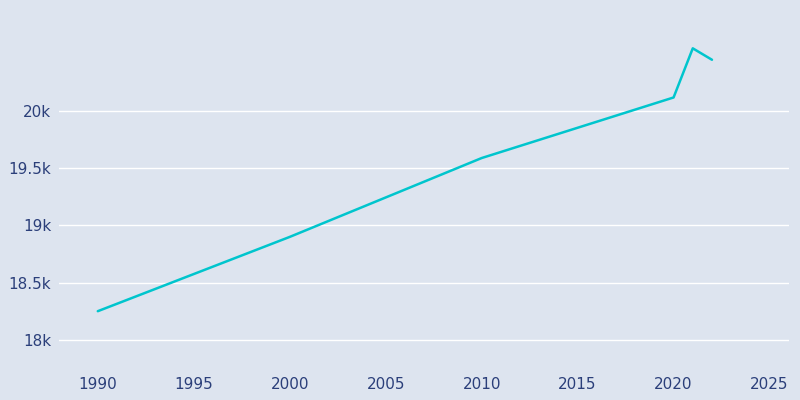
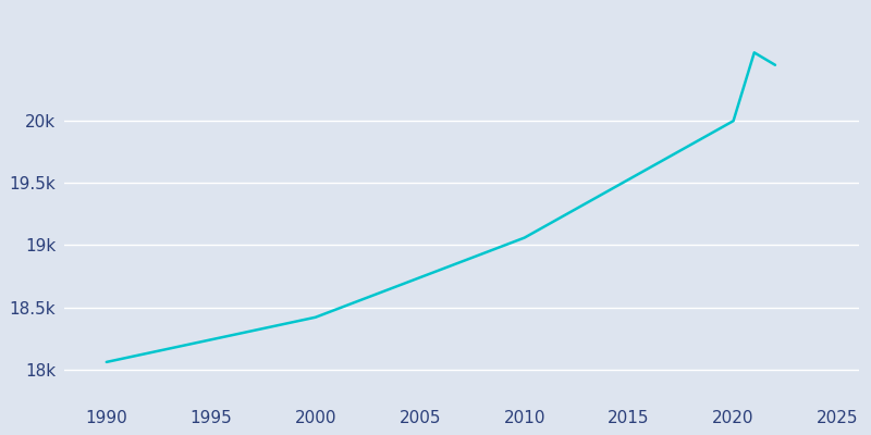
1990: 18.25k -> 18.06k
2000: 18.90k -> 18.42k
2010: 19.59k -> 19.06k
2020: 20.12k -> 20.00k
